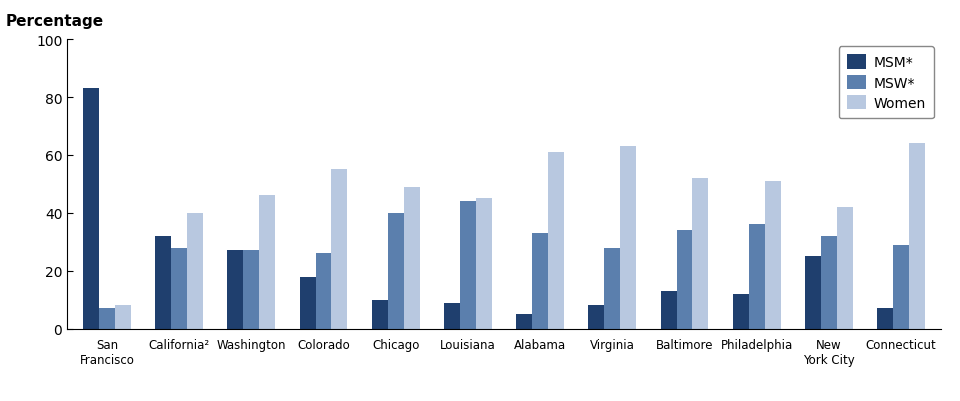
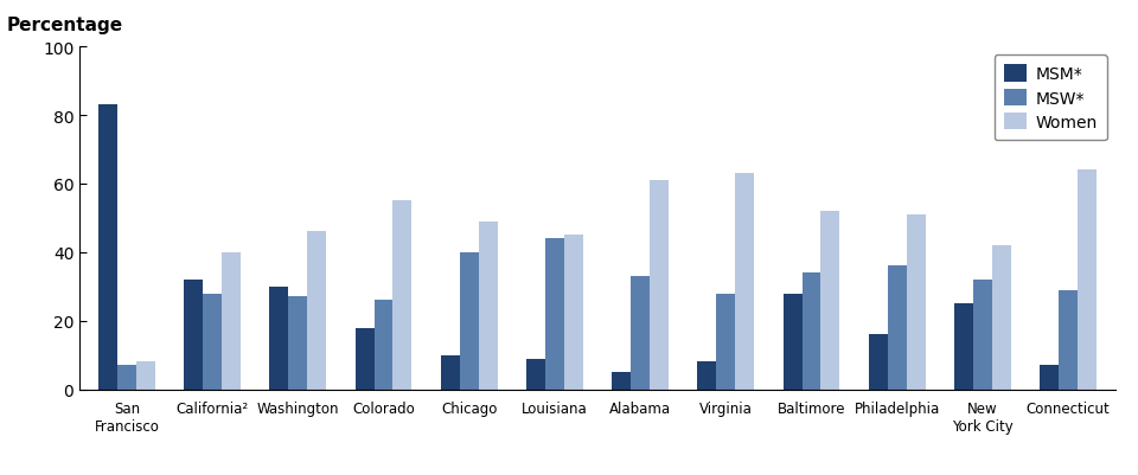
MSM*/Washington: 27 -> 30
MSM*/Baltimore: 13 -> 28
MSM*/Philadelphia: 12 -> 16
